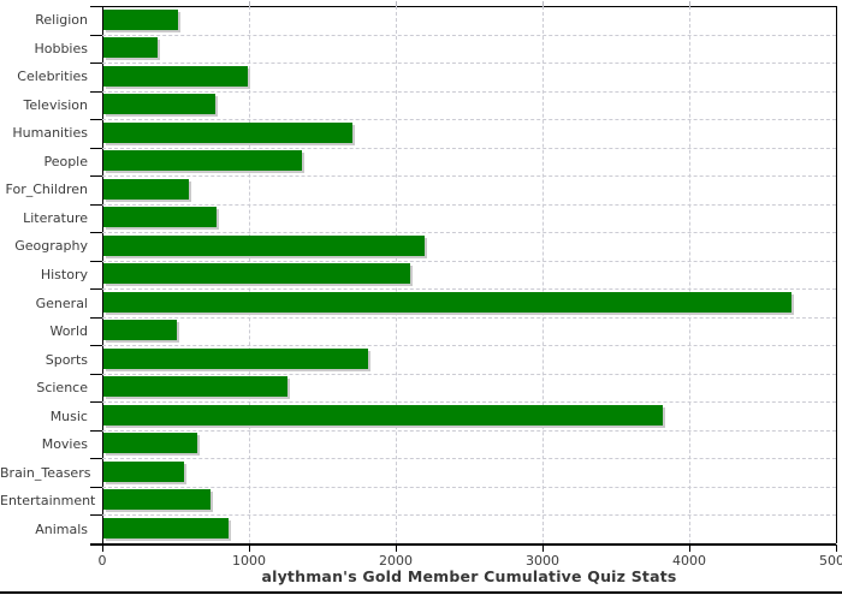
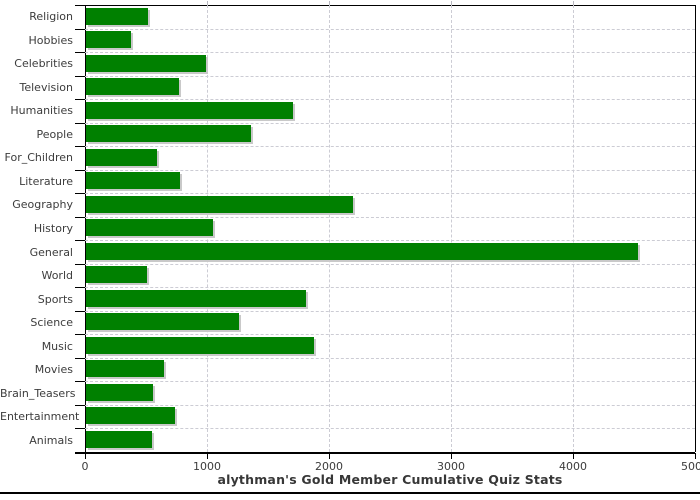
History: 2090 -> 1040
General: 4690 -> 4520
Music: 3810 -> 1870
Animals: 850 -> 540
